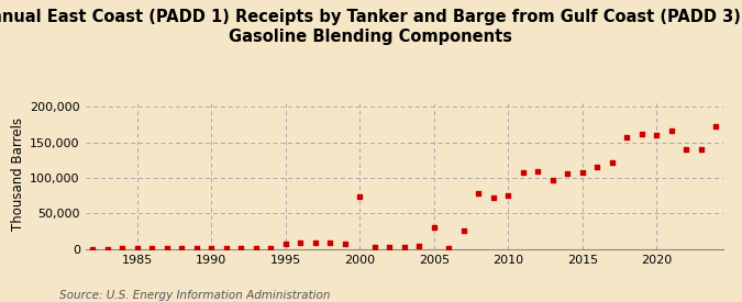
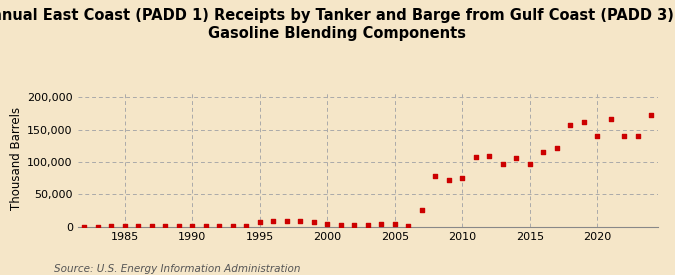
2000: 74,000 -> 4,000
2005: 30,000 -> 4,000
2015: 108,000 -> 97,000
2020: 160,000 -> 140,000
